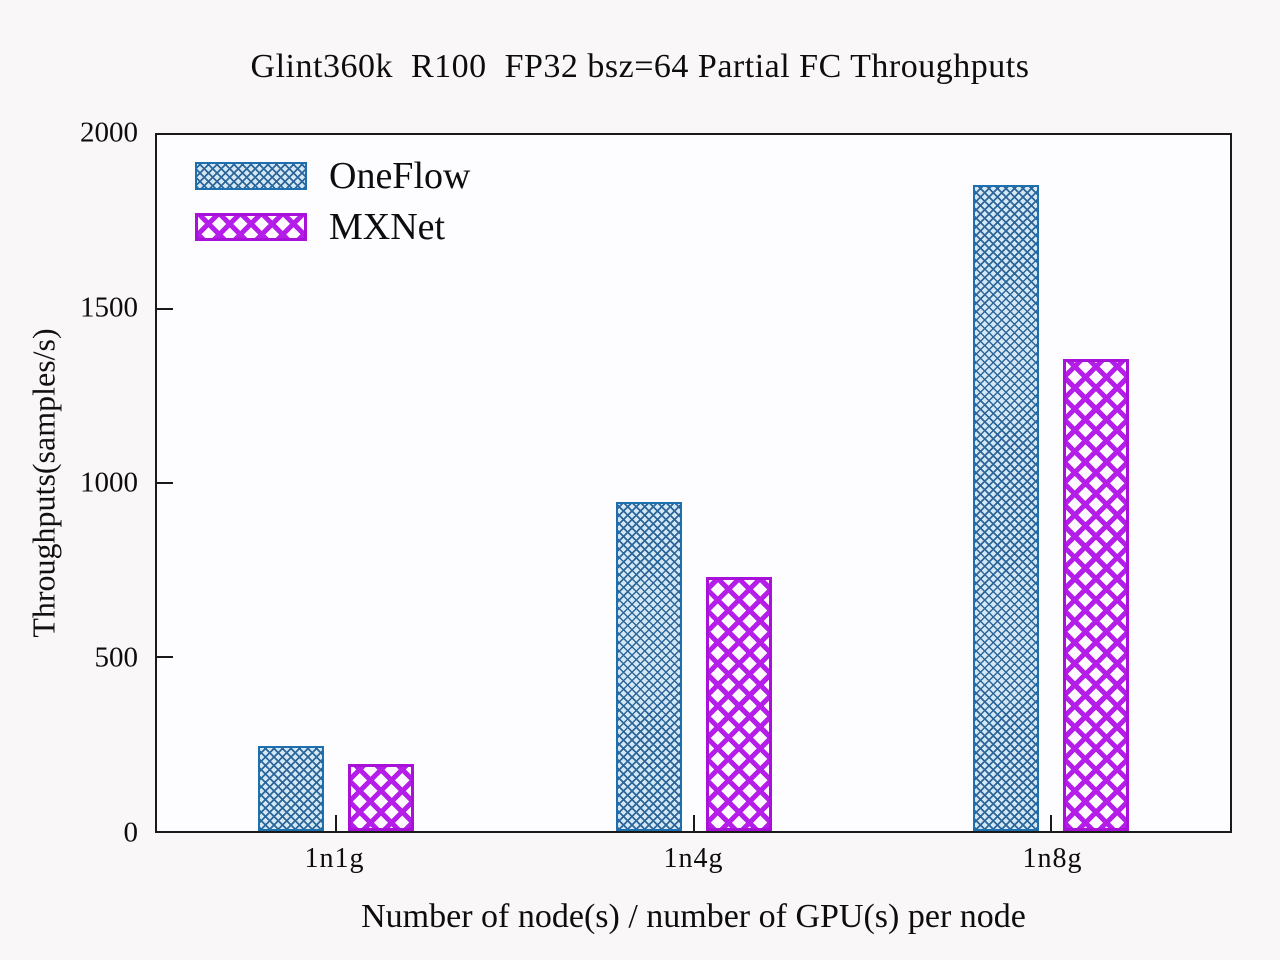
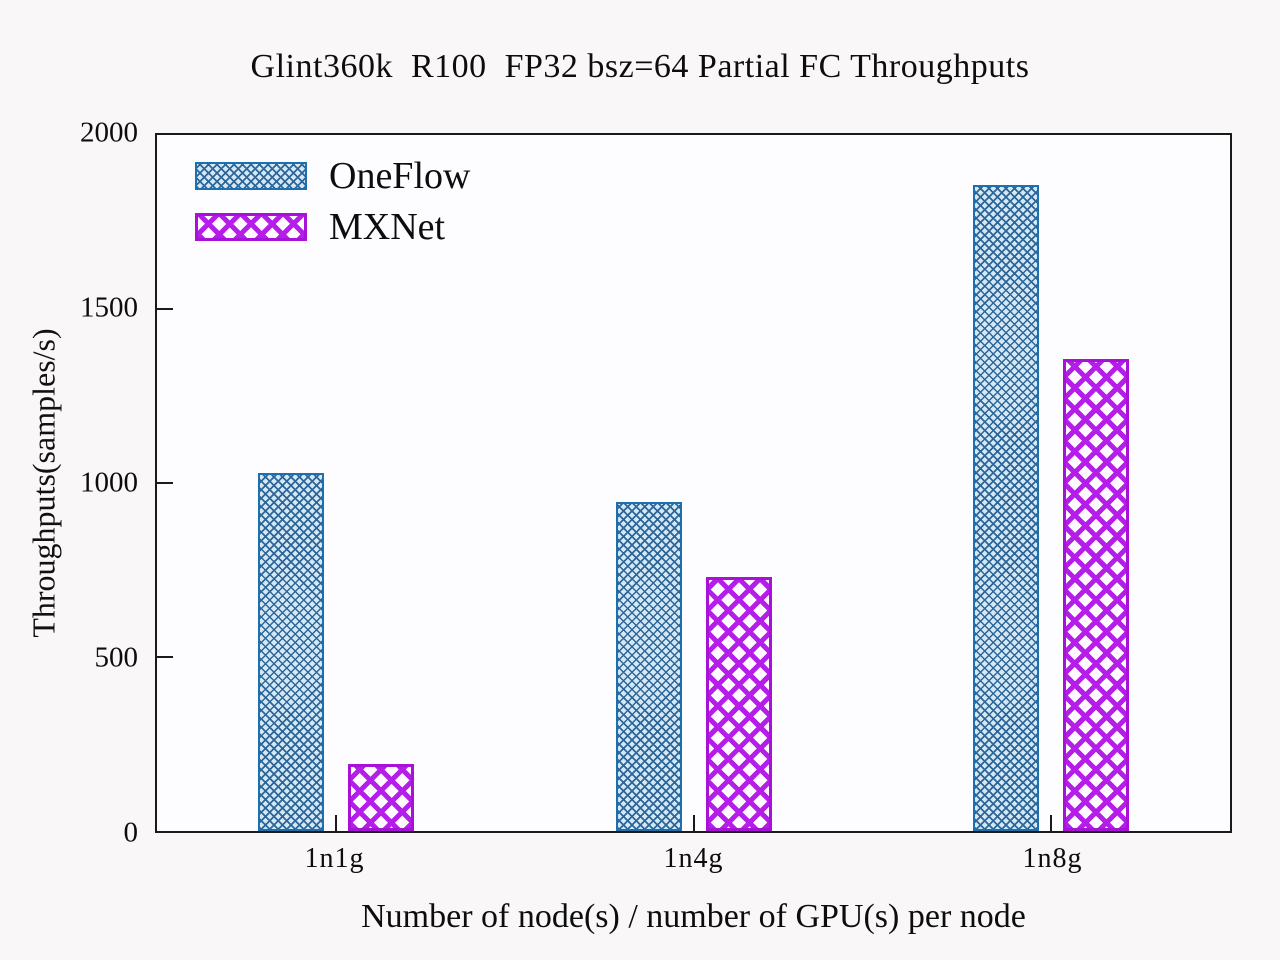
OneFlow/1n1g: 240 -> 1030
